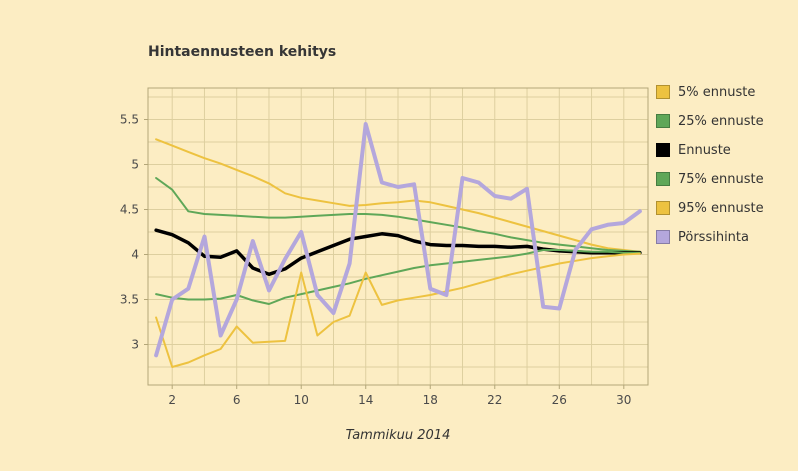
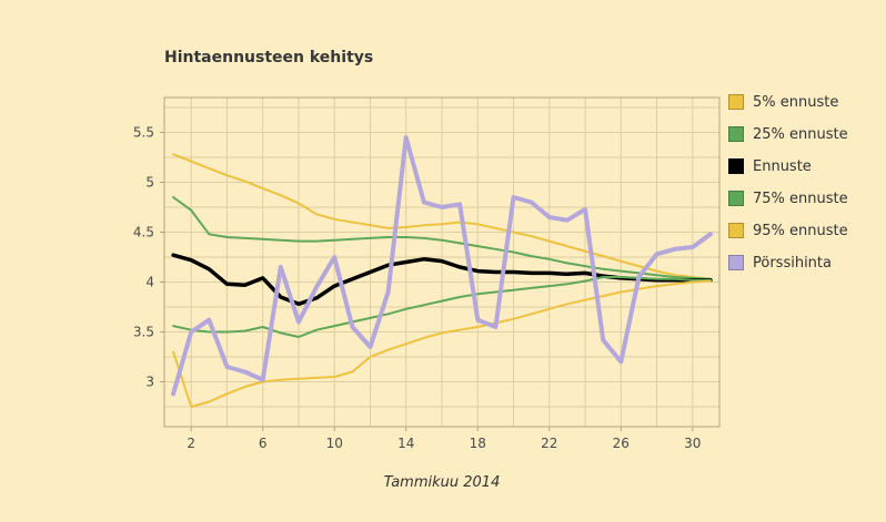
Pörssihinta/4: 4.2 -> 3.1
95% ennuste/6: 3.2 -> 3.0
Pörssihinta/6: 3.5 -> 3.0
95% ennuste/10: 3.8 -> 3.0
95% ennuste/14: 3.8 -> 3.4
Pörssihinta/26: 3.4 -> 3.2
